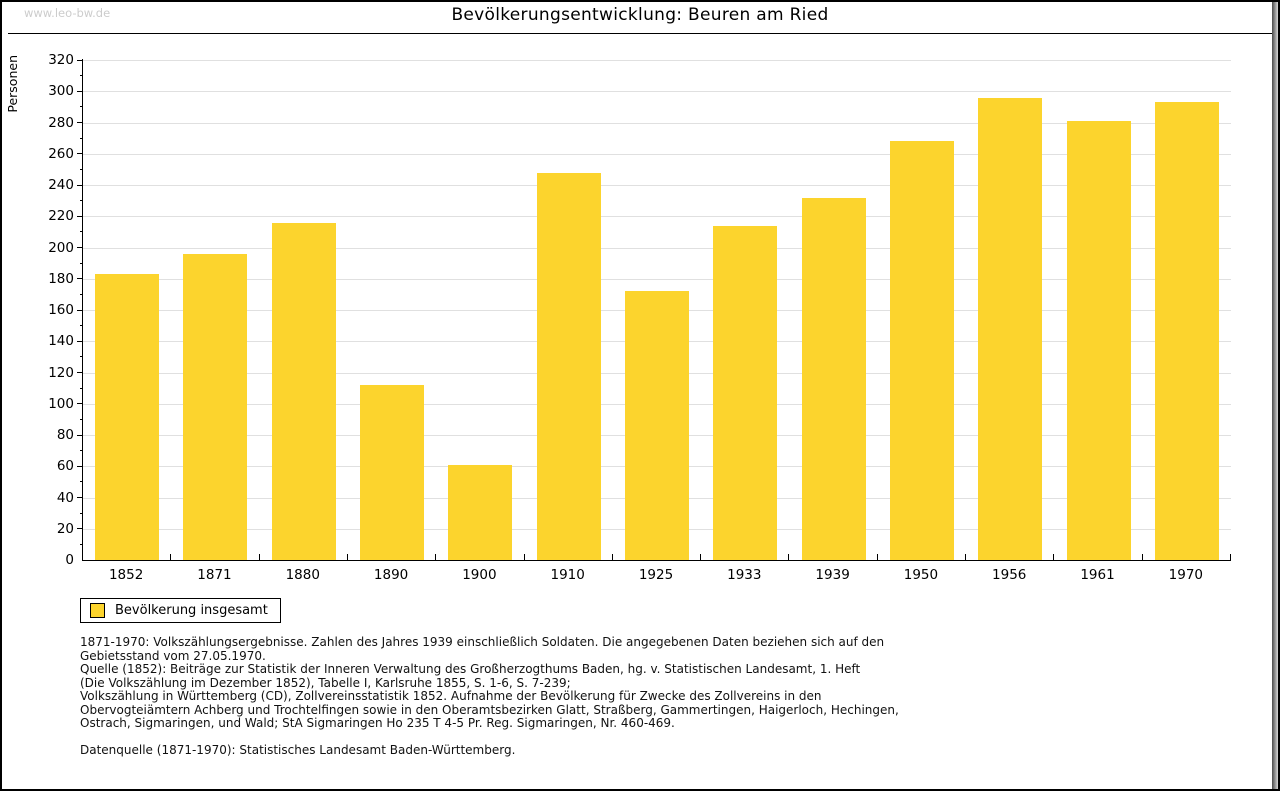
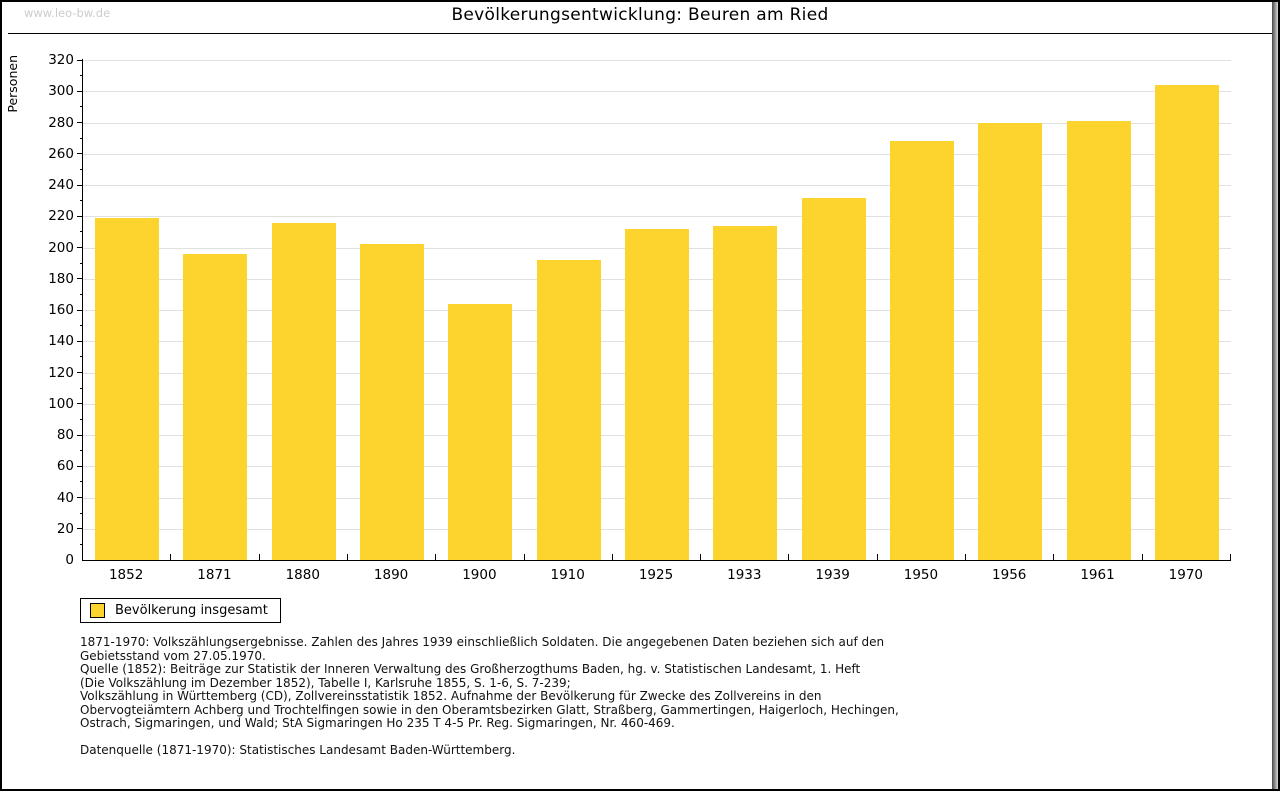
1852: 183 -> 219
1890: 112 -> 202
1900: 61 -> 164
1910: 248 -> 192
1925: 172 -> 212
1956: 296 -> 280
1970: 293 -> 304
